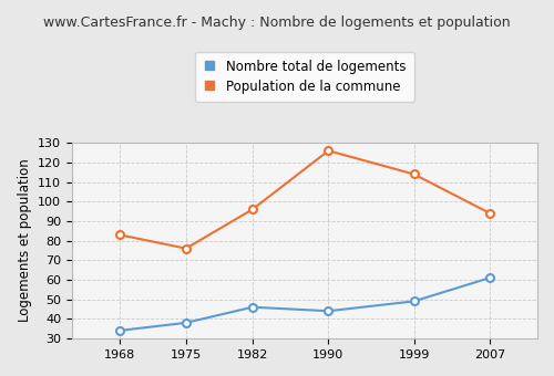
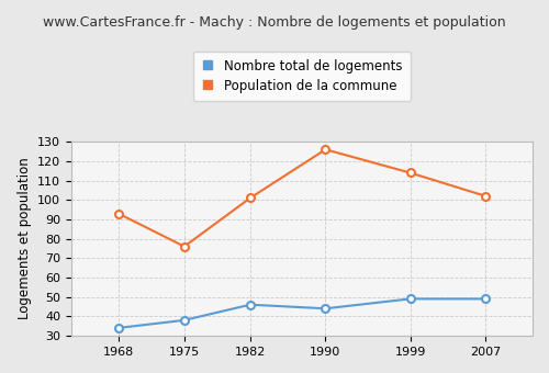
Population de la commune/1968: 83 -> 93
Population de la commune/1982: 96 -> 101
Nombre total de logements/2007: 61 -> 49
Population de la commune/2007: 94 -> 102
